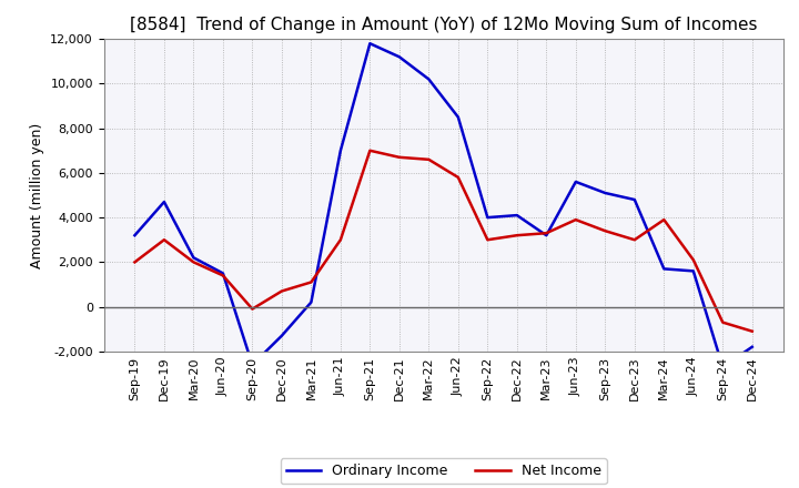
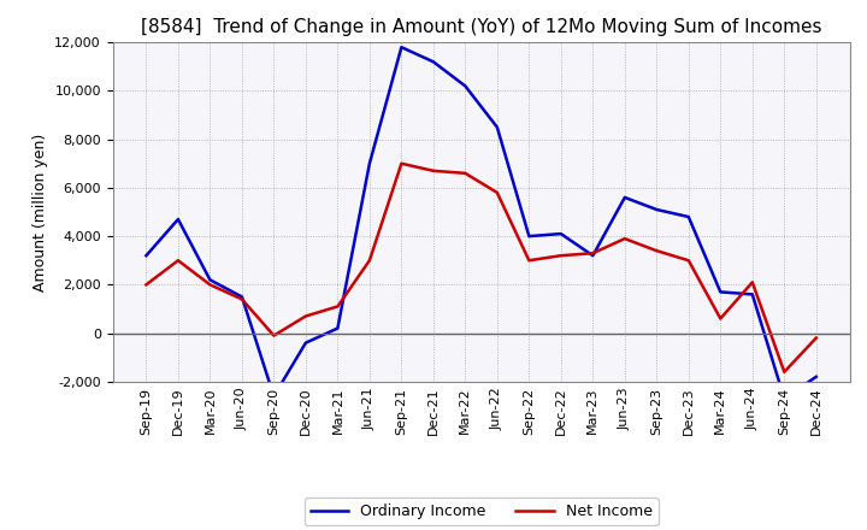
Ordinary Income/Dec-20: -1,300 -> -400
Net Income/Mar-24: 3,900 -> 600
Net Income/Sep-24: -700 -> -1,600
Net Income/Dec-24: -1,100 -> -200
